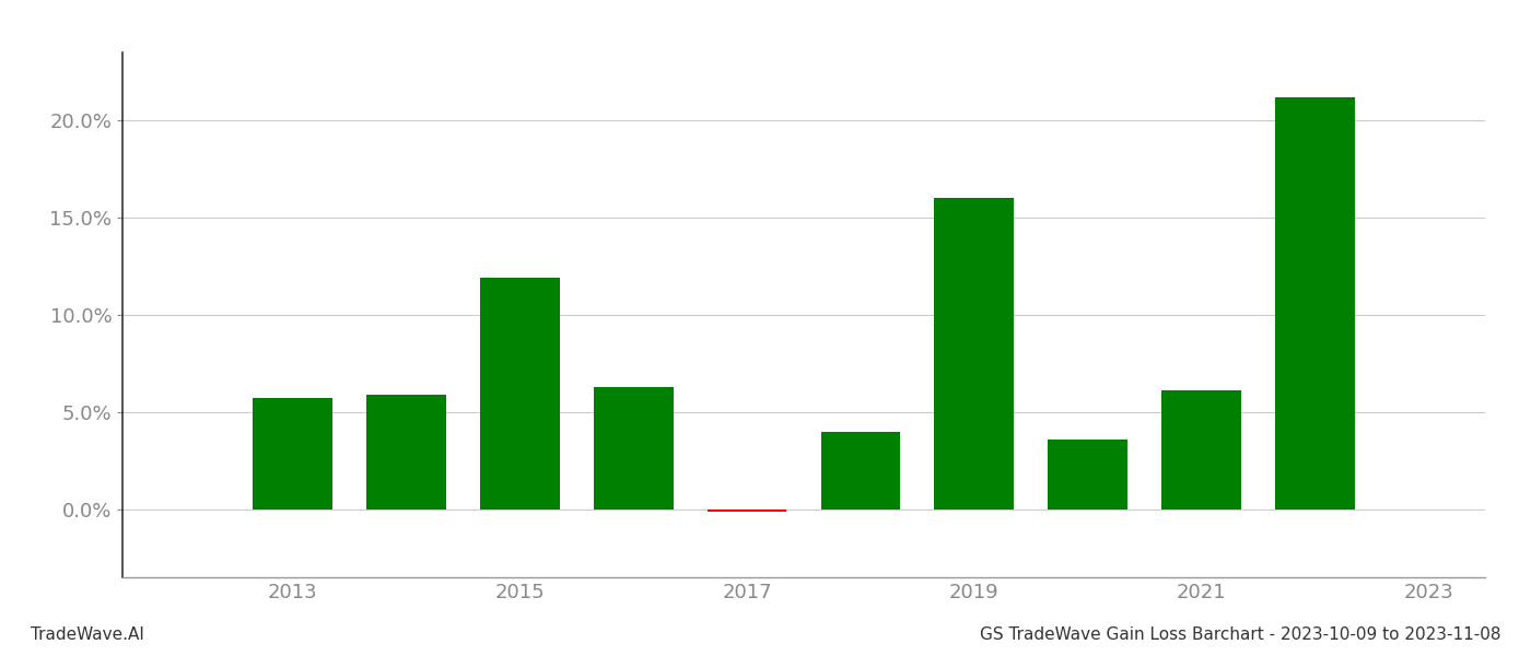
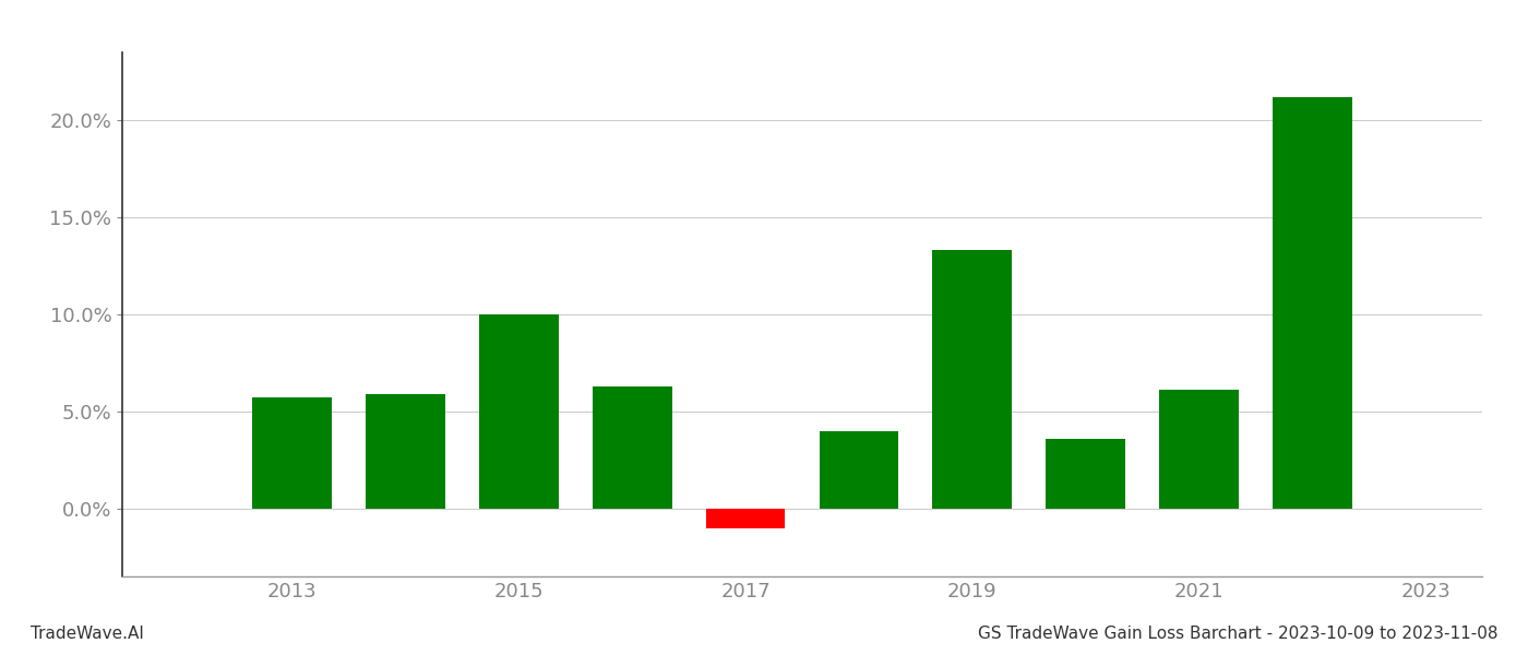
2015: 11.9% -> 10.0%
2017: -0.1% -> -1.0%
2019: 16.0% -> 13.3%
